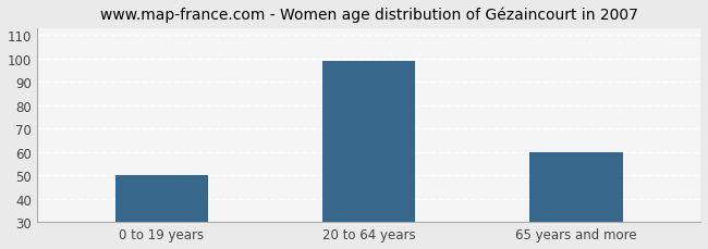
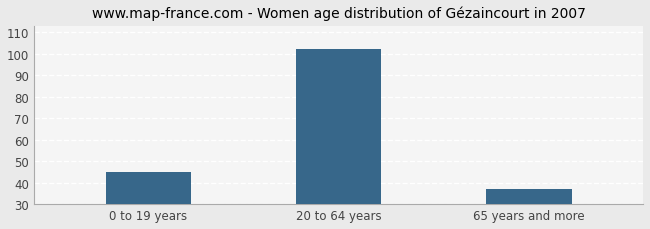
0 to 19 years: 50 -> 45
20 to 64 years: 99 -> 102
65 years and more: 60 -> 37
